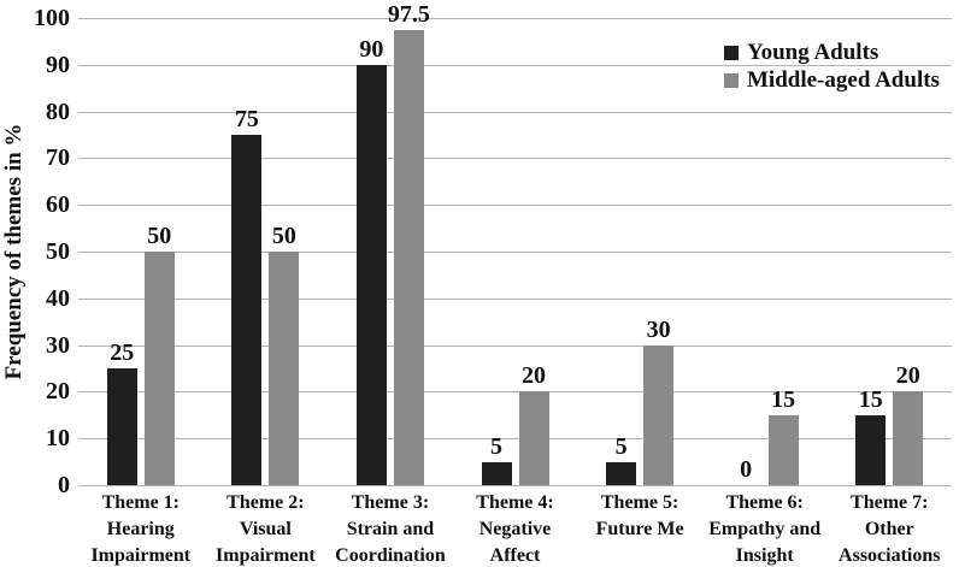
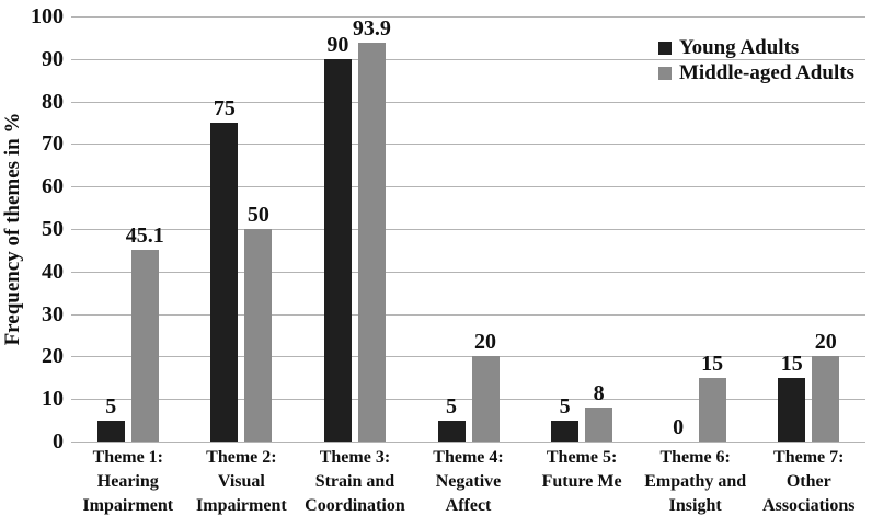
Young Adults/Theme 1: Hearing Impairment: 25 -> 5
Middle-aged Adults/Theme 1: Hearing Impairment: 50 -> 45.1
Middle-aged Adults/Theme 3: Strain and Coordination: 97.5 -> 93.9
Middle-aged Adults/Theme 5: Future Me: 30 -> 8
